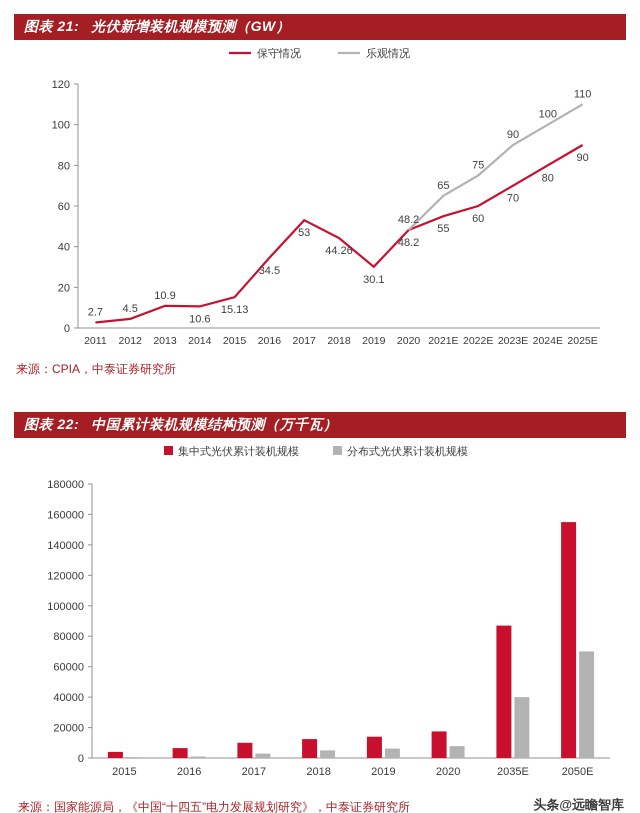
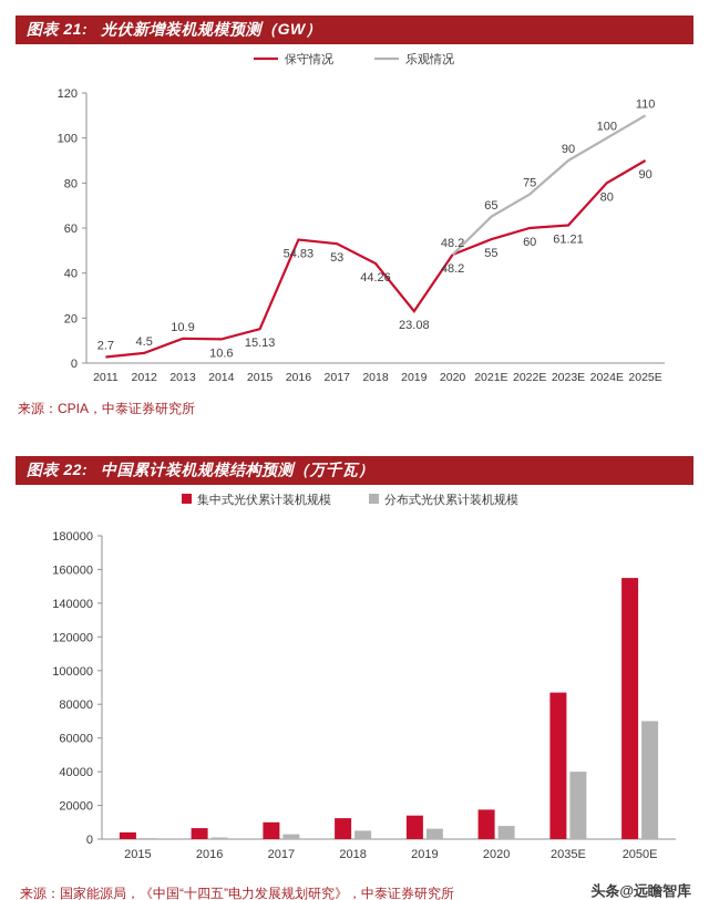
光伏新增装机规模预测（GW）/保守情况/2016: 34.5 -> 54.83
光伏新增装机规模预测（GW）/保守情况/2019: 30.1 -> 23.08
光伏新增装机规模预测（GW）/保守情况/2023E: 70 -> 61.21
